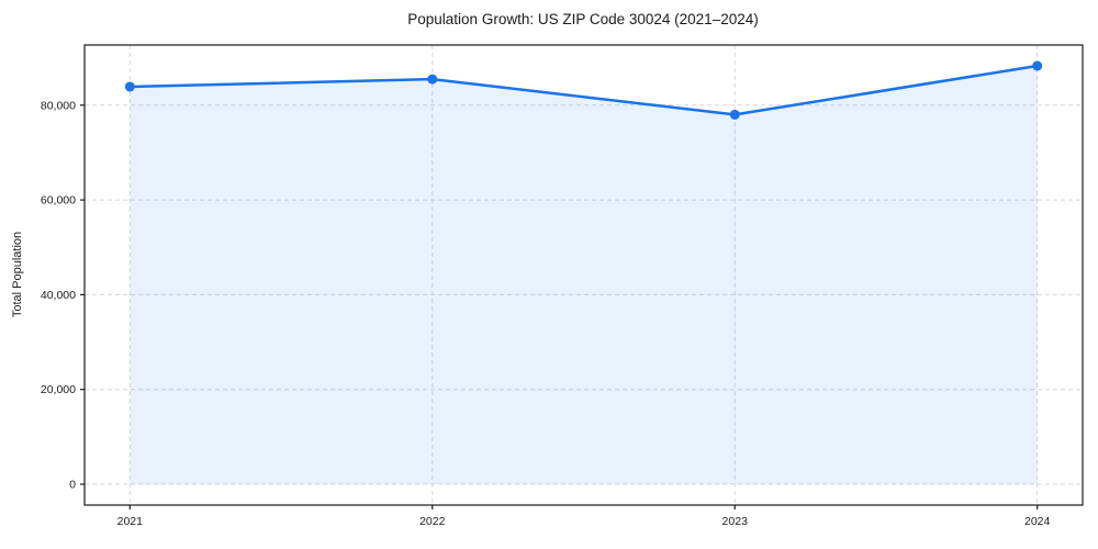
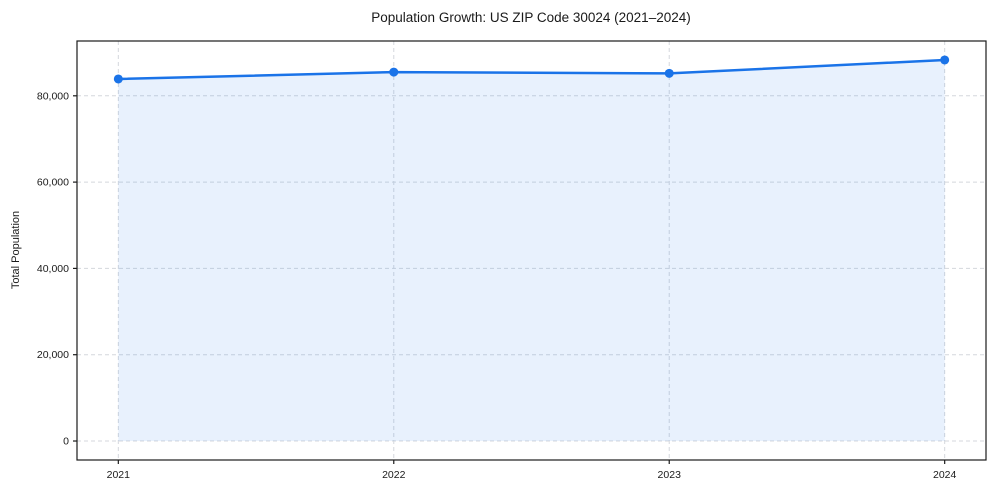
2023: 78000 -> 85000
